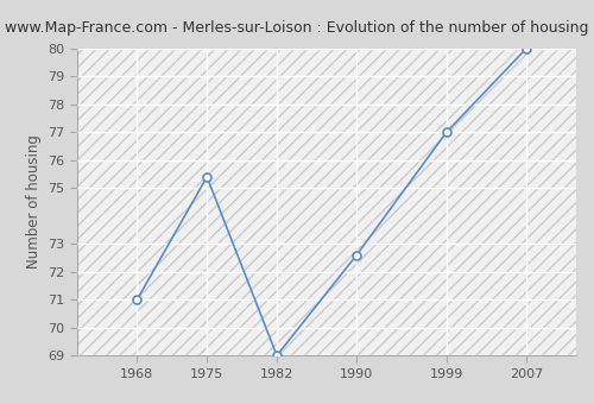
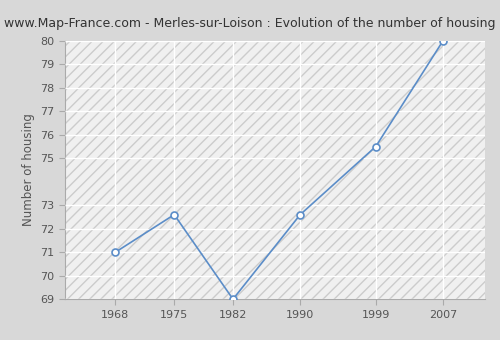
1975: 75.4 -> 72.6
1999: 77.0 -> 75.5
